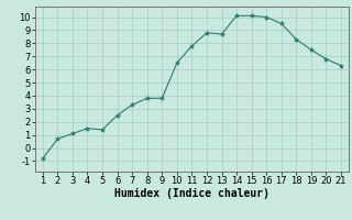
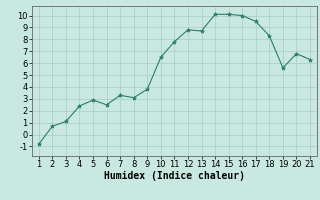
4: 1.5 -> 2.4
5: 1.4 -> 2.9
8: 3.8 -> 3.1
19: 7.5 -> 5.6
